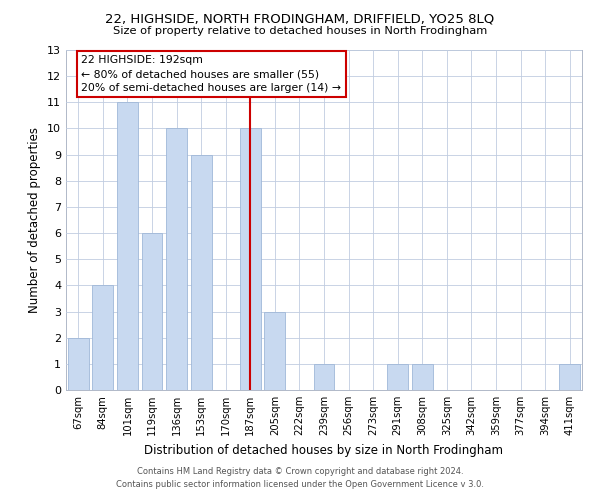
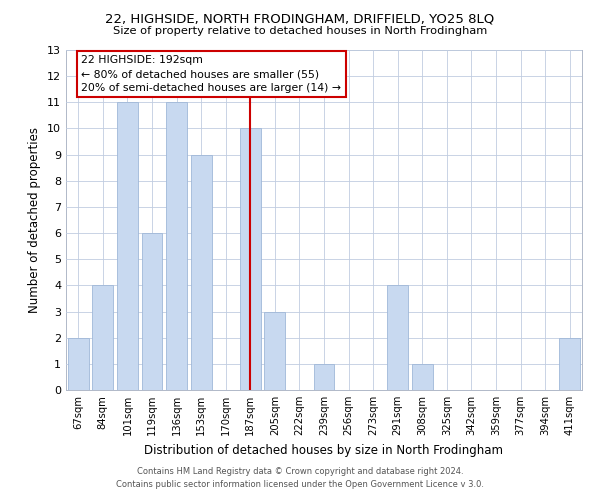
136sqm: 10 -> 11
291sqm: 1 -> 4
411sqm: 1 -> 2
